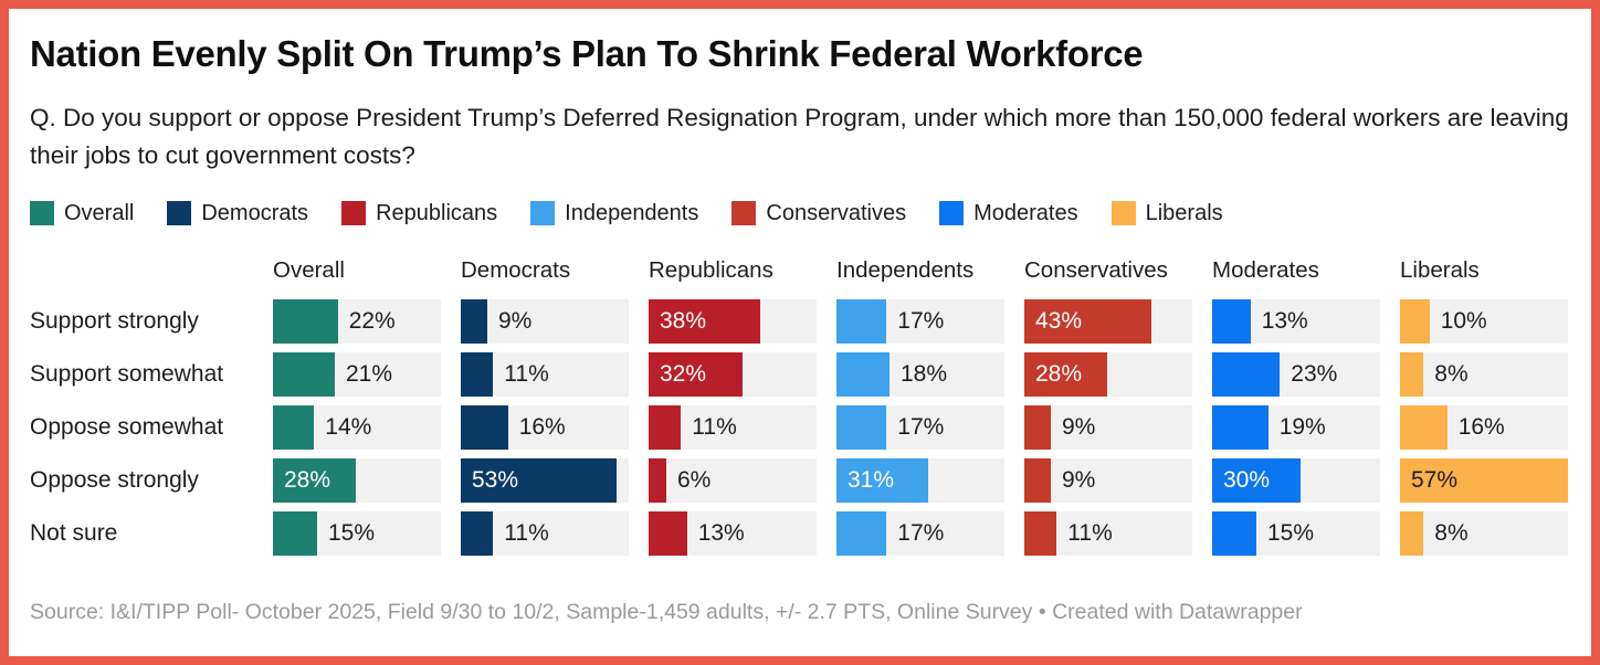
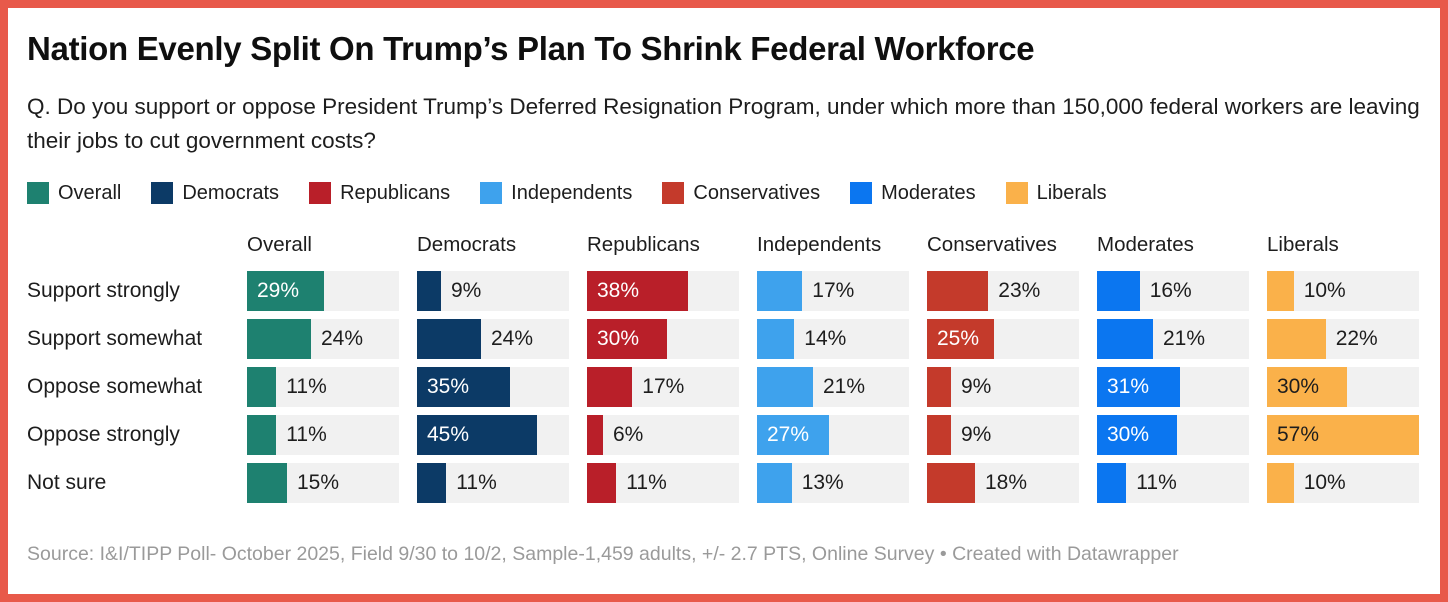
Overall/Support strongly: 22% -> 29%
Conservatives/Support strongly: 43% -> 23%
Moderates/Support strongly: 13% -> 16%
Overall/Support somewhat: 21% -> 24%
Democrats/Support somewhat: 11% -> 24%
Republicans/Support somewhat: 32% -> 30%
Independents/Support somewhat: 18% -> 14%
Conservatives/Support somewhat: 28% -> 25%
Moderates/Support somewhat: 23% -> 21%
Liberals/Support somewhat: 8% -> 22%
Overall/Oppose somewhat: 14% -> 11%
Democrats/Oppose somewhat: 16% -> 35%
Republicans/Oppose somewhat: 11% -> 17%
Independents/Oppose somewhat: 17% -> 21%
Moderates/Oppose somewhat: 19% -> 31%
Liberals/Oppose somewhat: 16% -> 30%
Overall/Oppose strongly: 28% -> 11%
Democrats/Oppose strongly: 53% -> 45%
Independents/Oppose strongly: 31% -> 27%
Republicans/Not sure: 13% -> 11%
Independents/Not sure: 17% -> 13%
Conservatives/Not sure: 11% -> 18%
Moderates/Not sure: 15% -> 11%
Liberals/Not sure: 8% -> 10%
